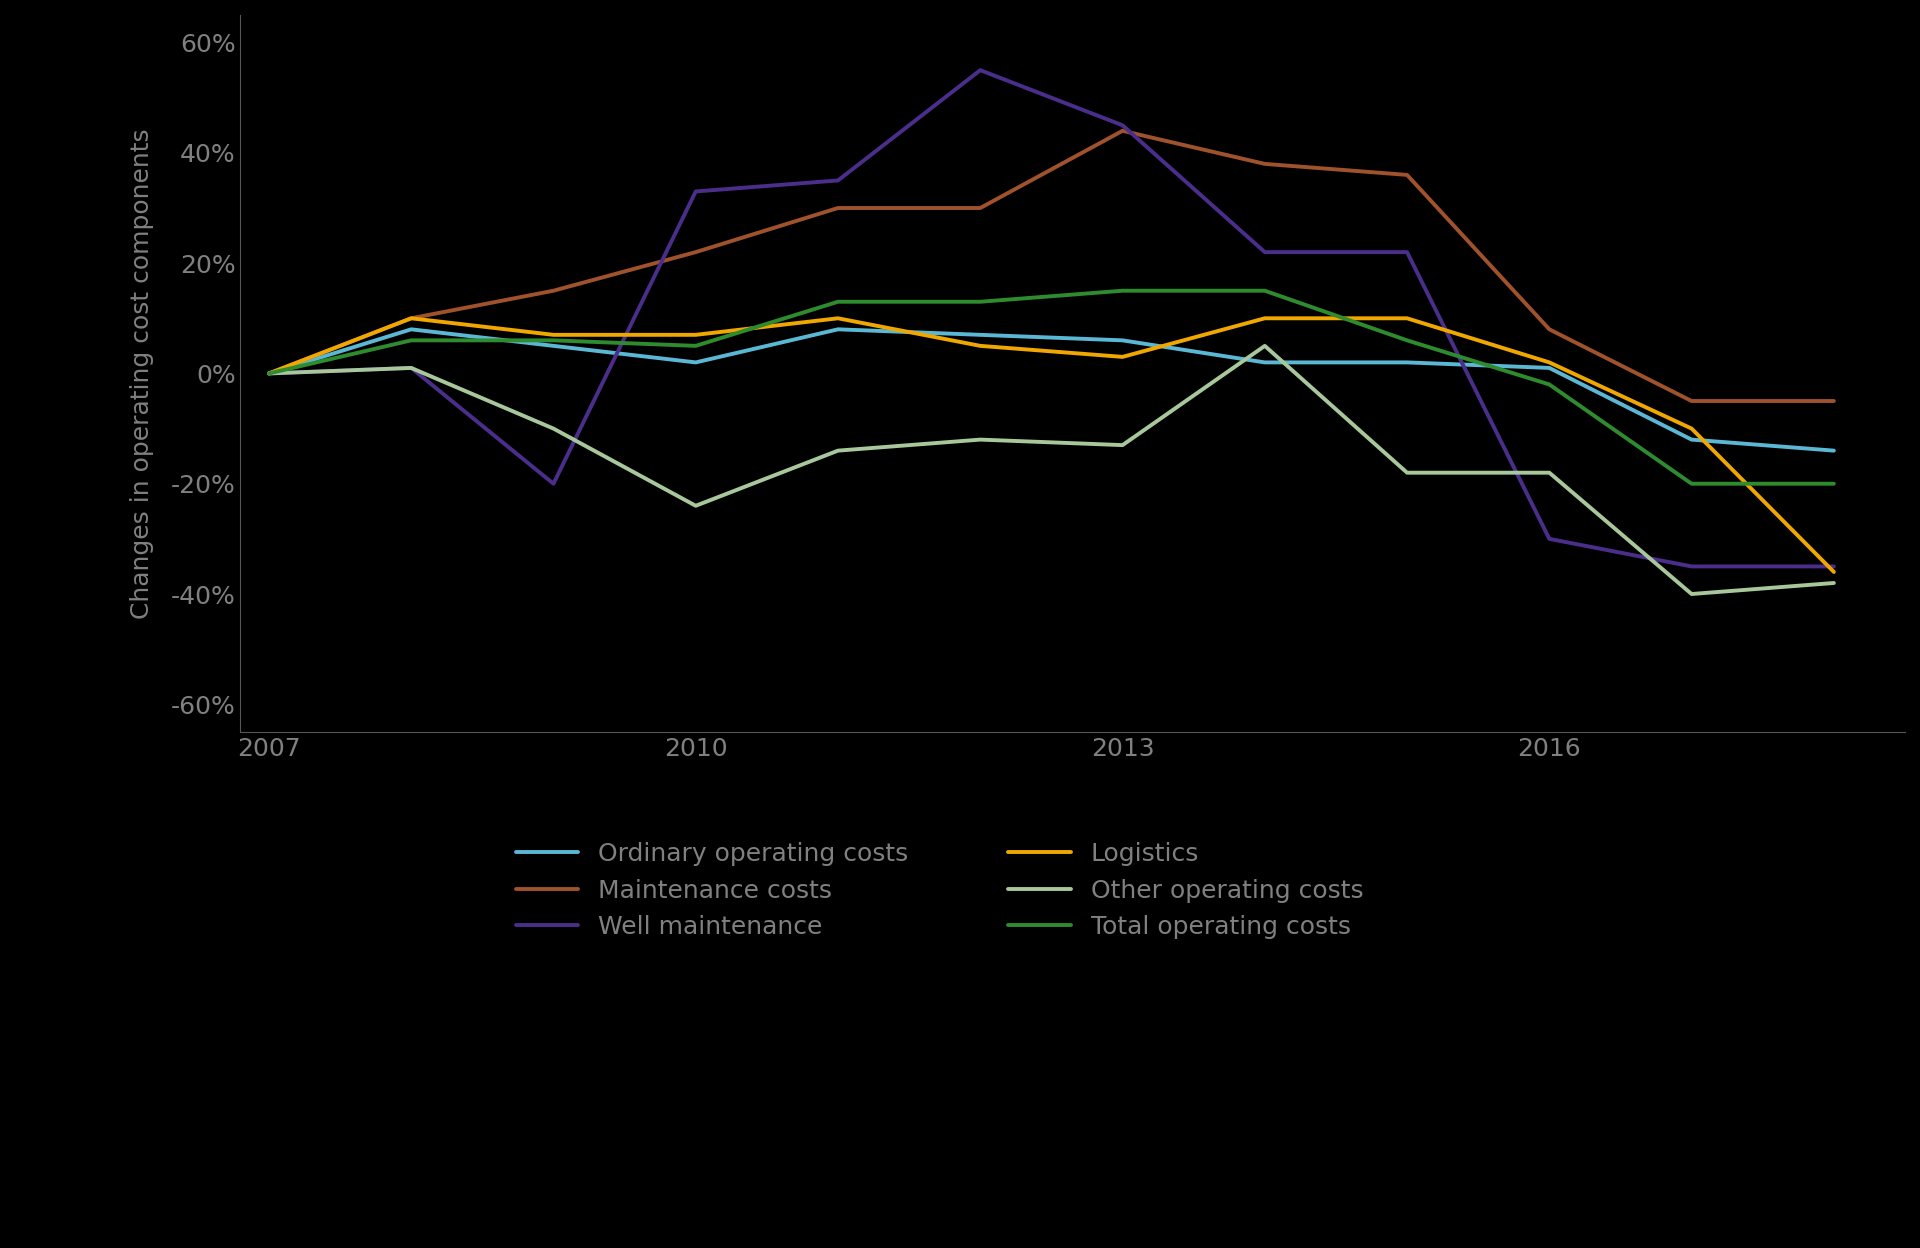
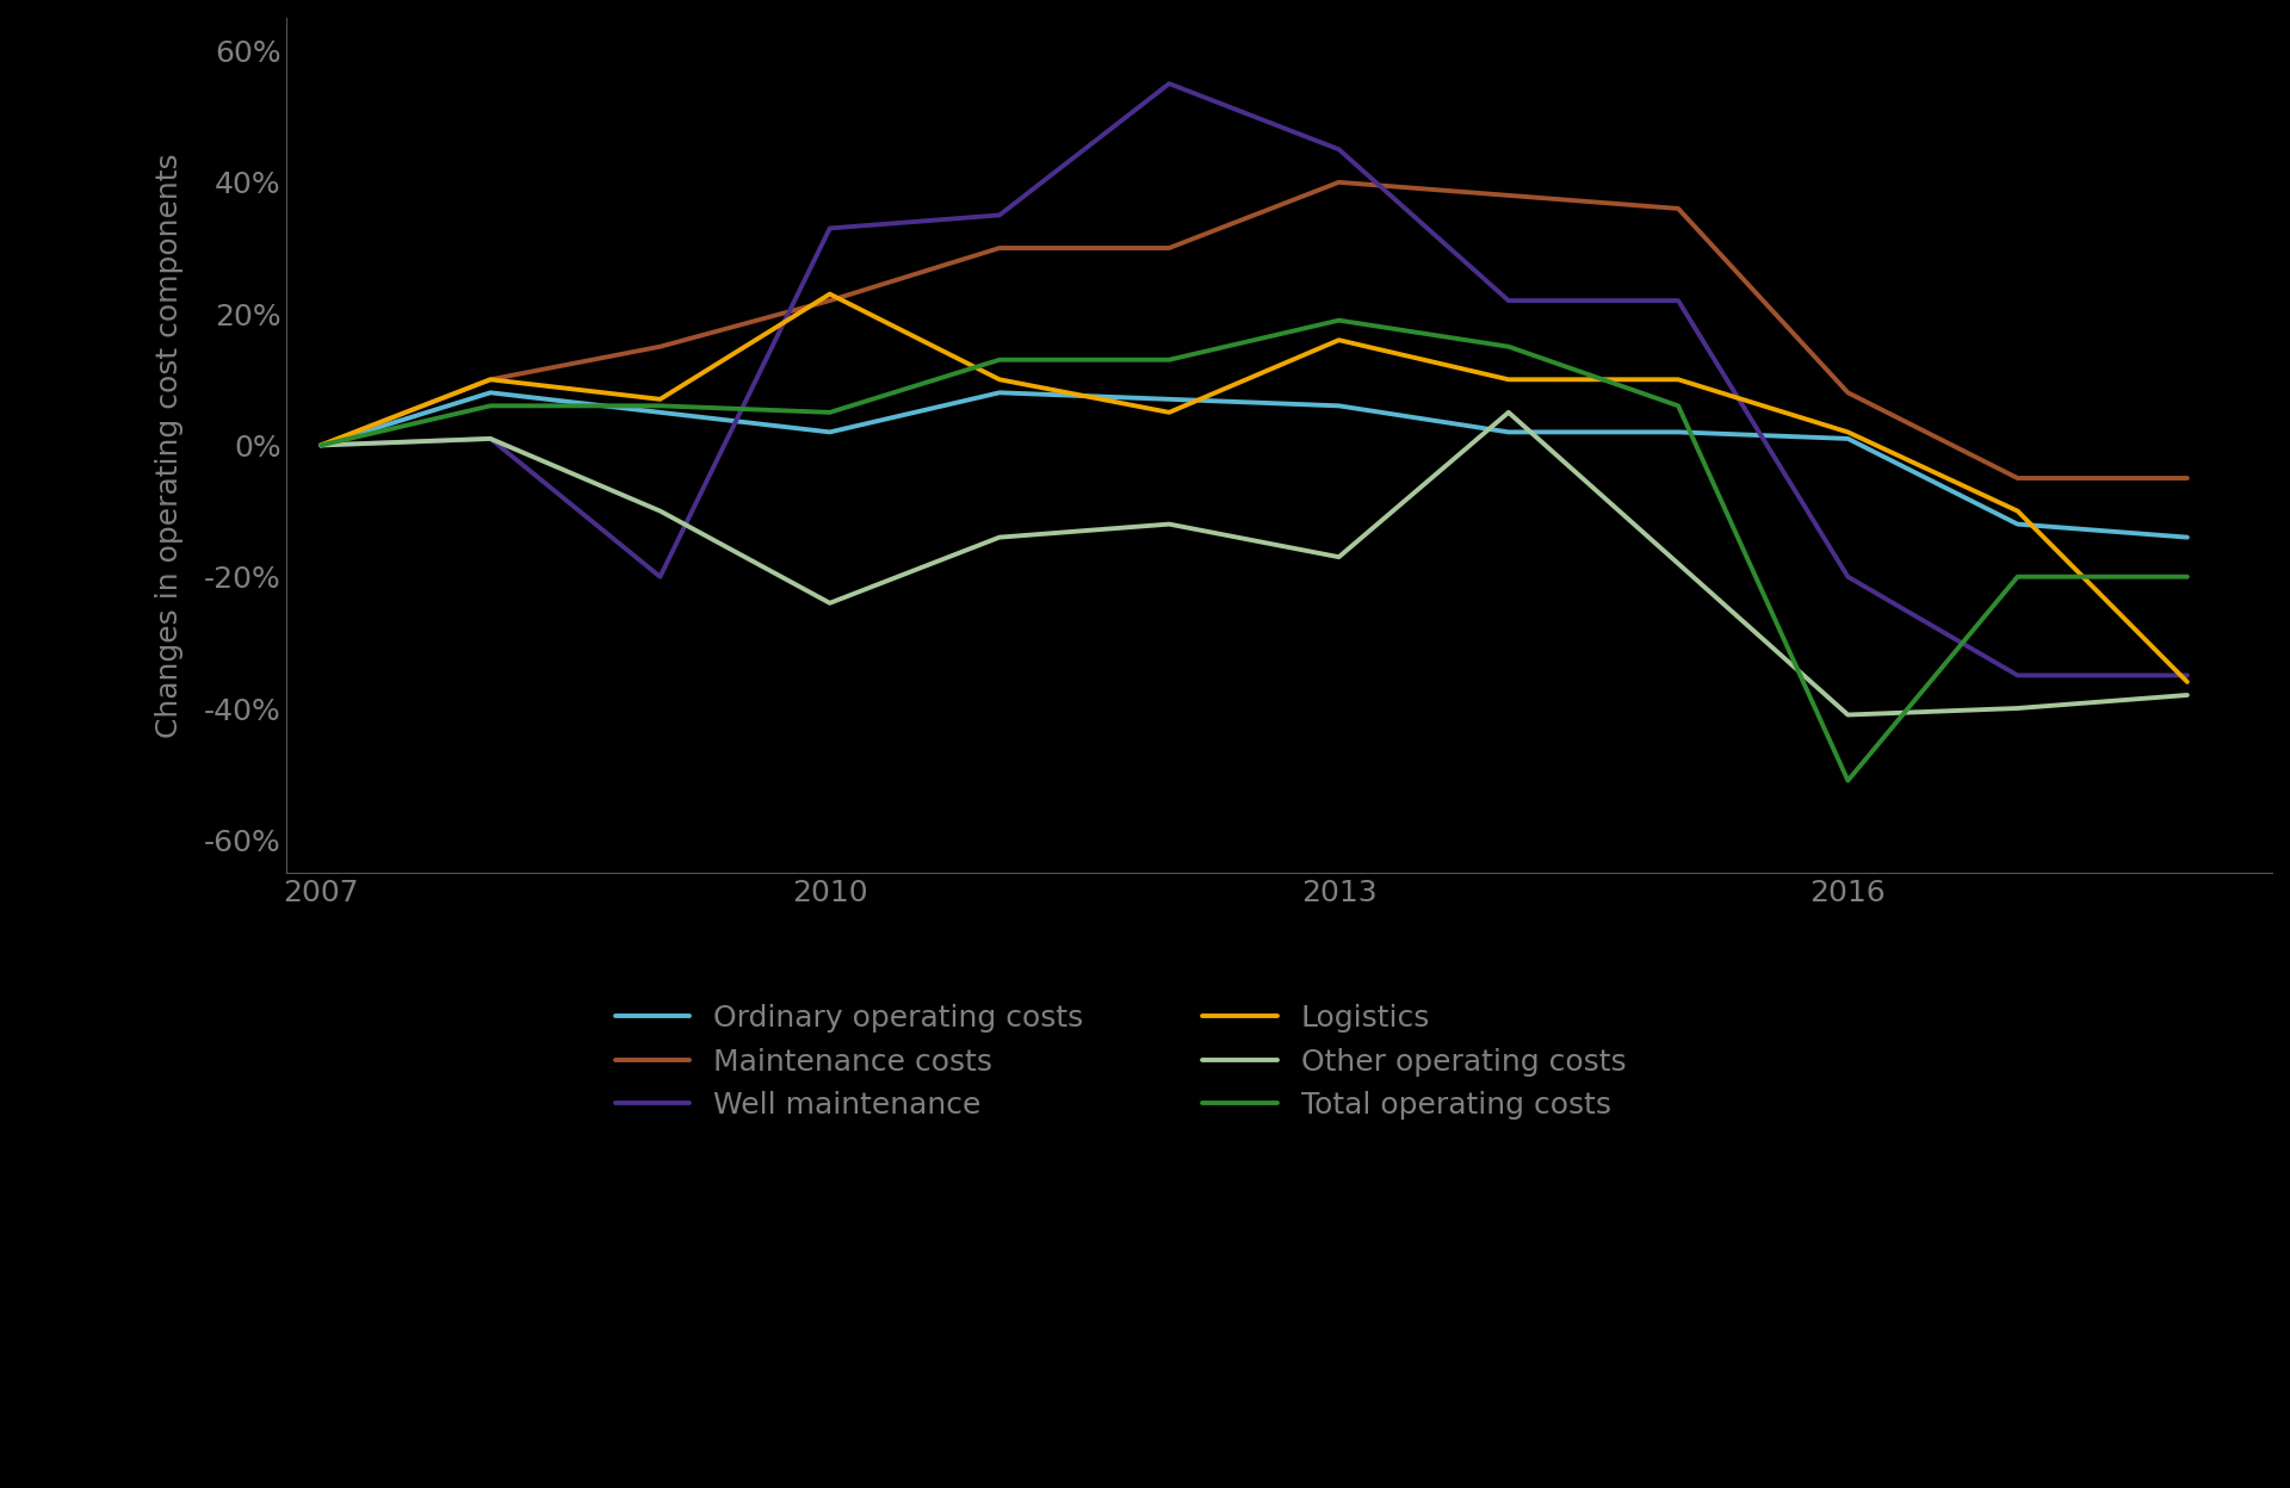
Logistics/2010: 7% -> 23%
Maintenance costs/2013: 44% -> 40%
Logistics/2013: 3% -> 16%
Other operating costs/2013: -13% -> -17%
Total operating costs/2013: 15% -> 19%
Well maintenance/2016: -30% -> -20%
Other operating costs/2016: -18% -> -41%
Total operating costs/2016: -2% -> -51%
